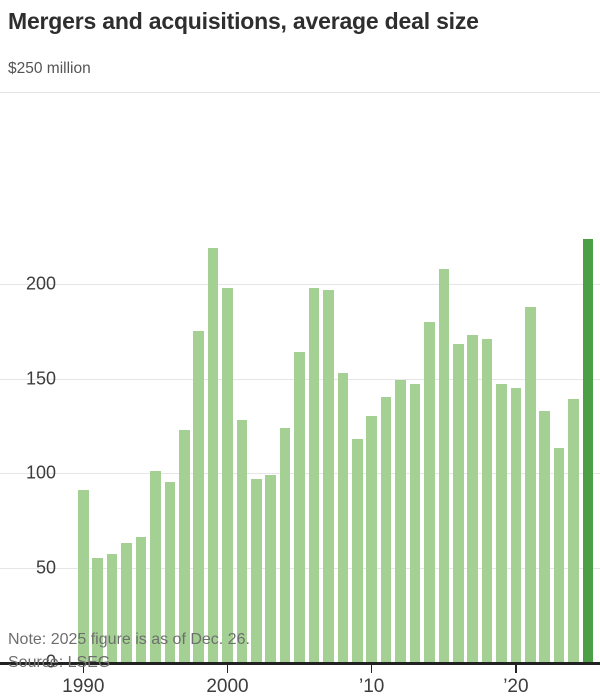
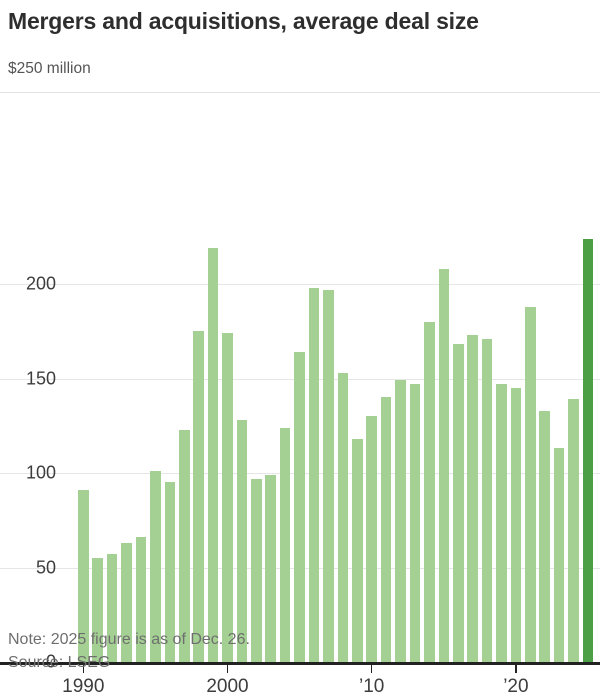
2000: 198 -> 174
